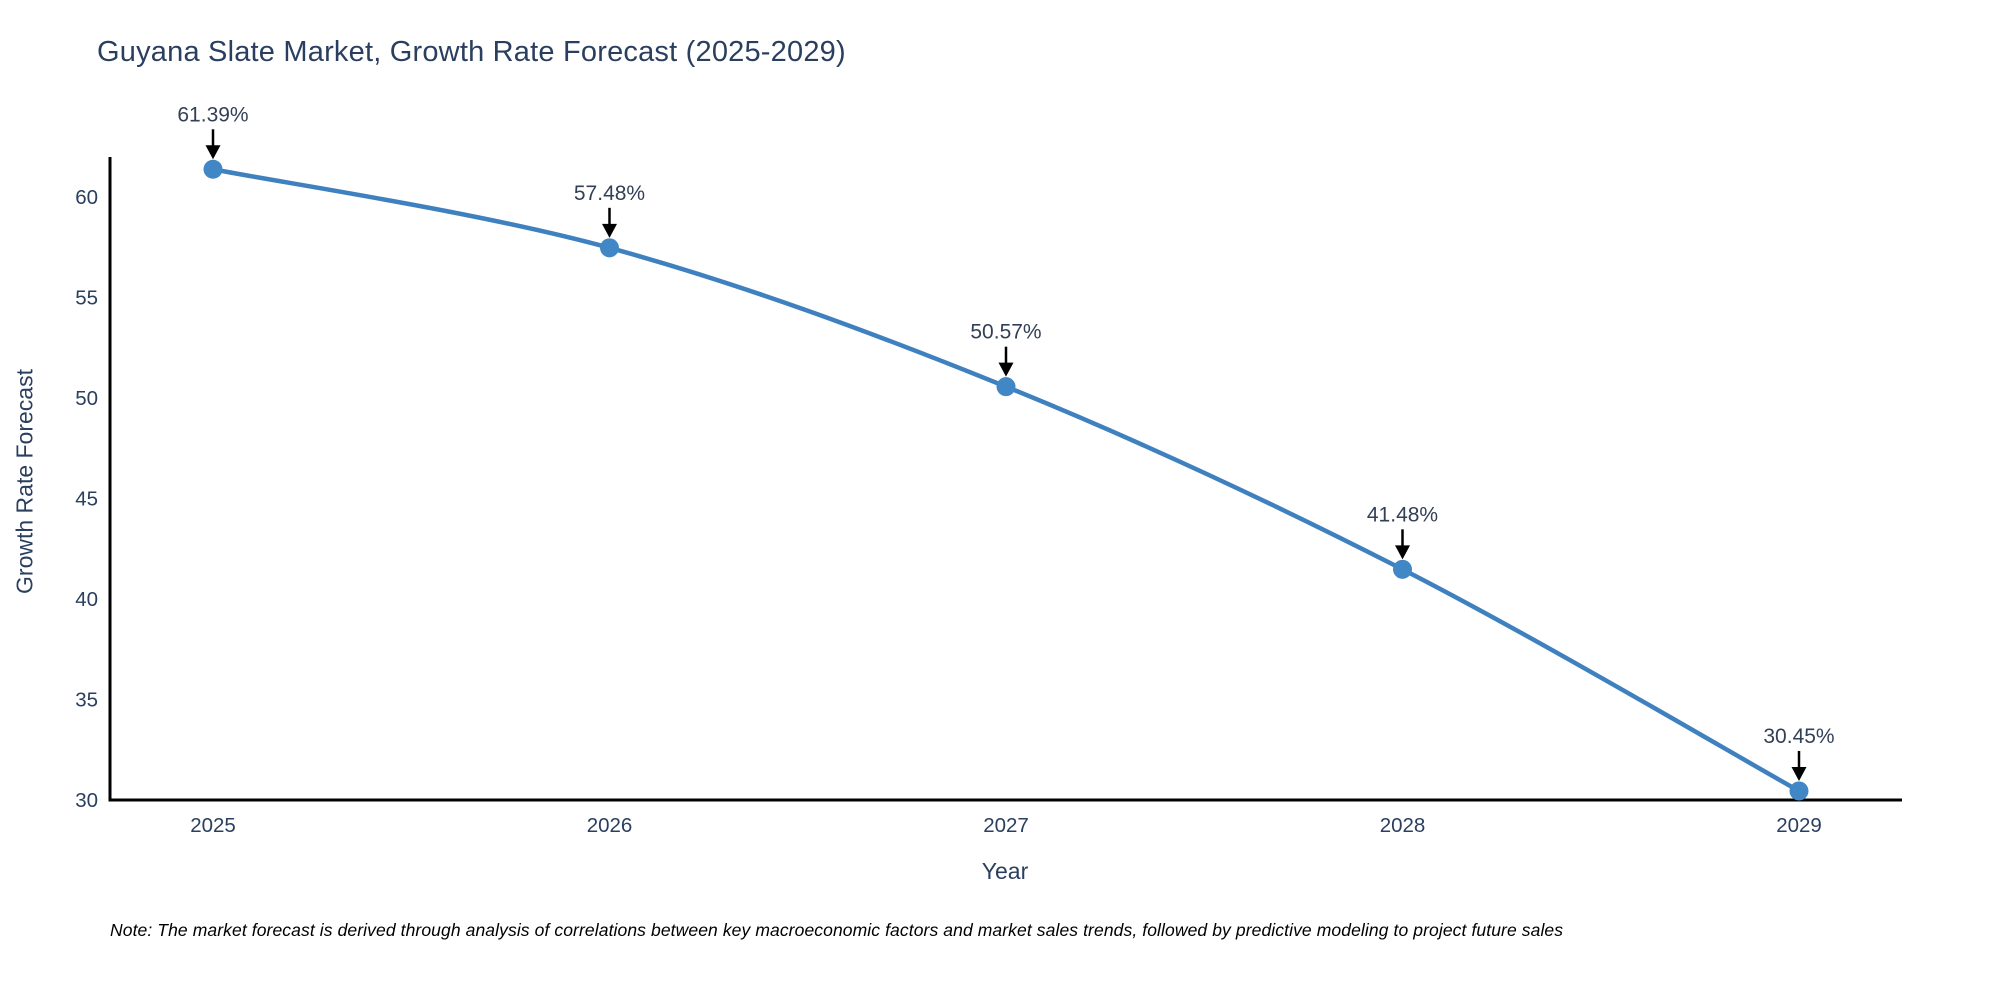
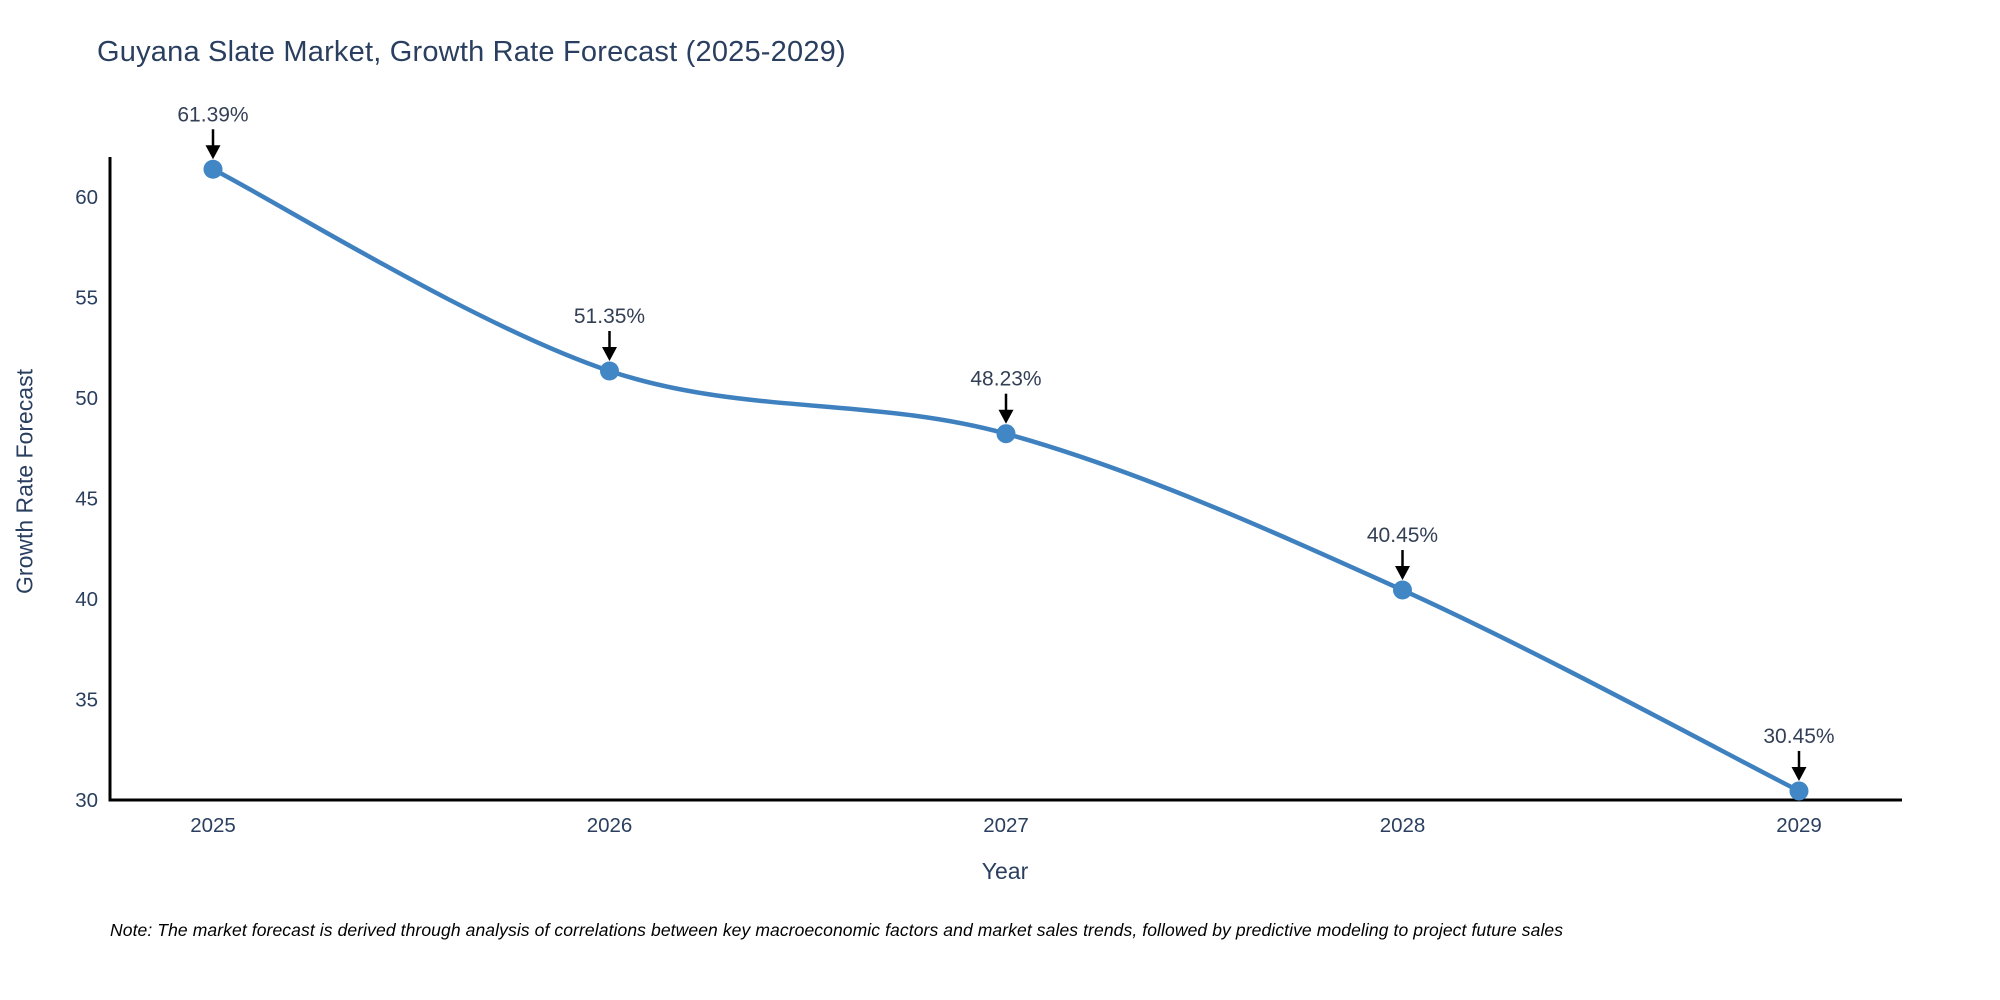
2026: 57.48% -> 51.35%
2027: 50.57% -> 48.23%
2028: 41.48% -> 40.45%
